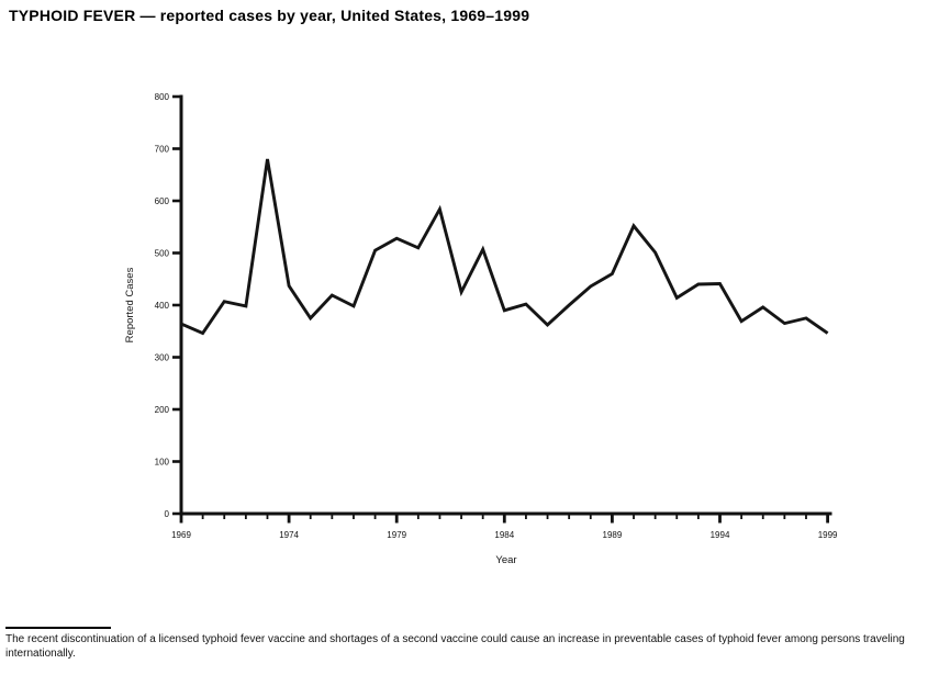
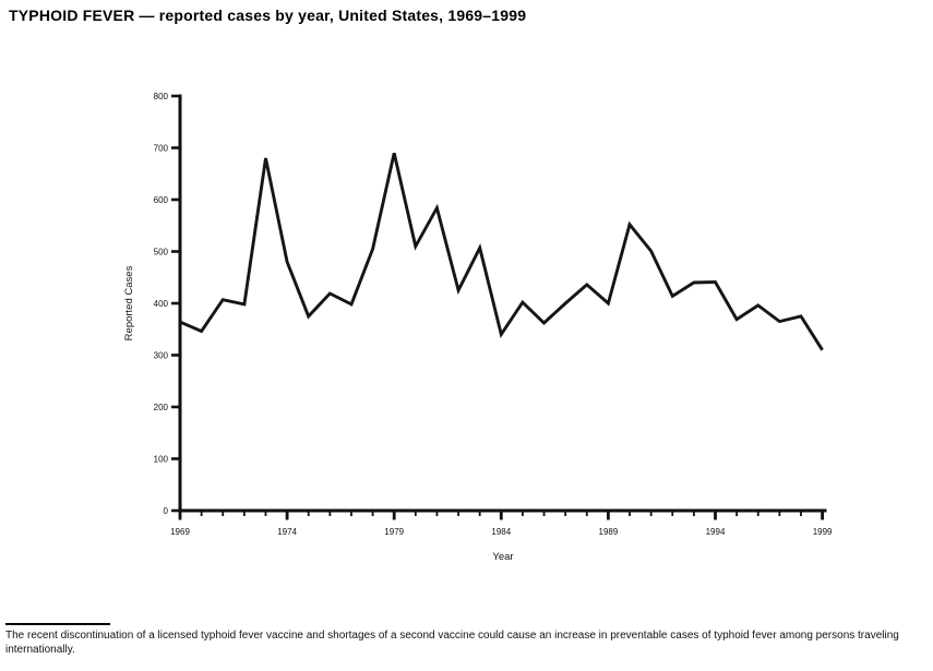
1974: 440 -> 480
1979: 530 -> 690
1984: 390 -> 340
1989: 460 -> 400
1999: 350 -> 310
